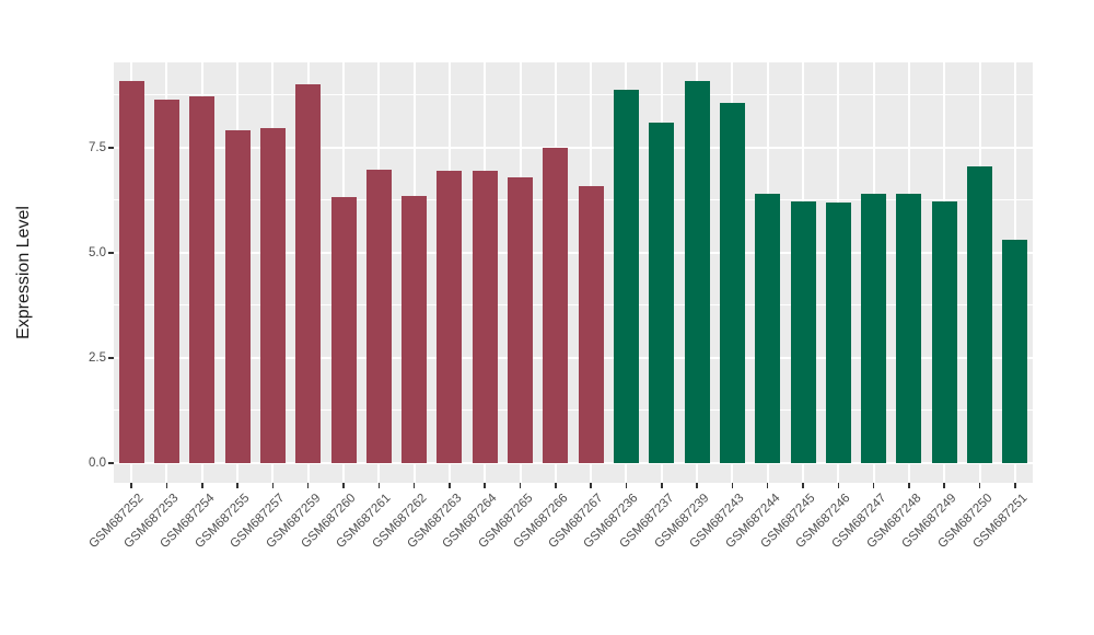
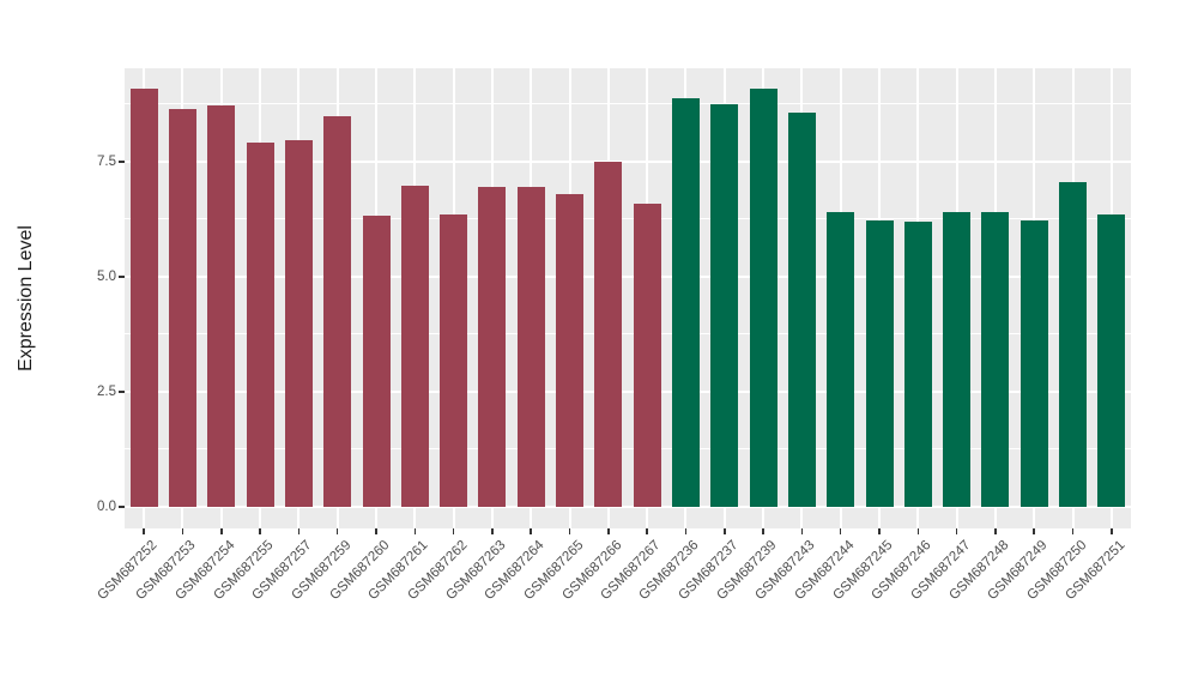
GSM687259: 9.0 -> 8.5
GSM687237: 8.1 -> 8.8
GSM687251: 5.3 -> 6.3
